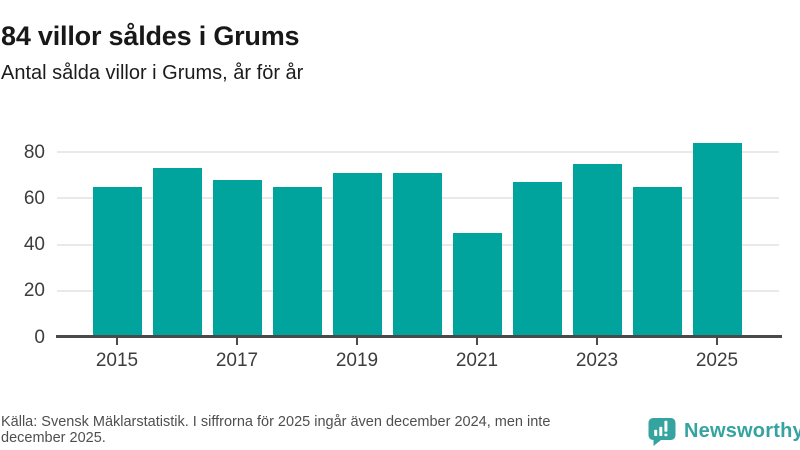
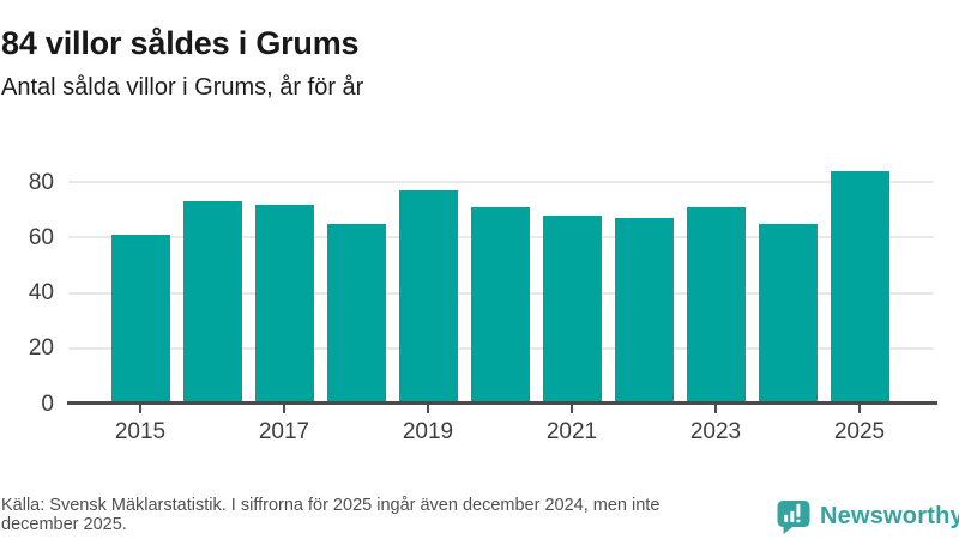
2015: 65 -> 61
2017: 68 -> 72
2019: 71 -> 77
2021: 45 -> 68
2023: 75 -> 71
